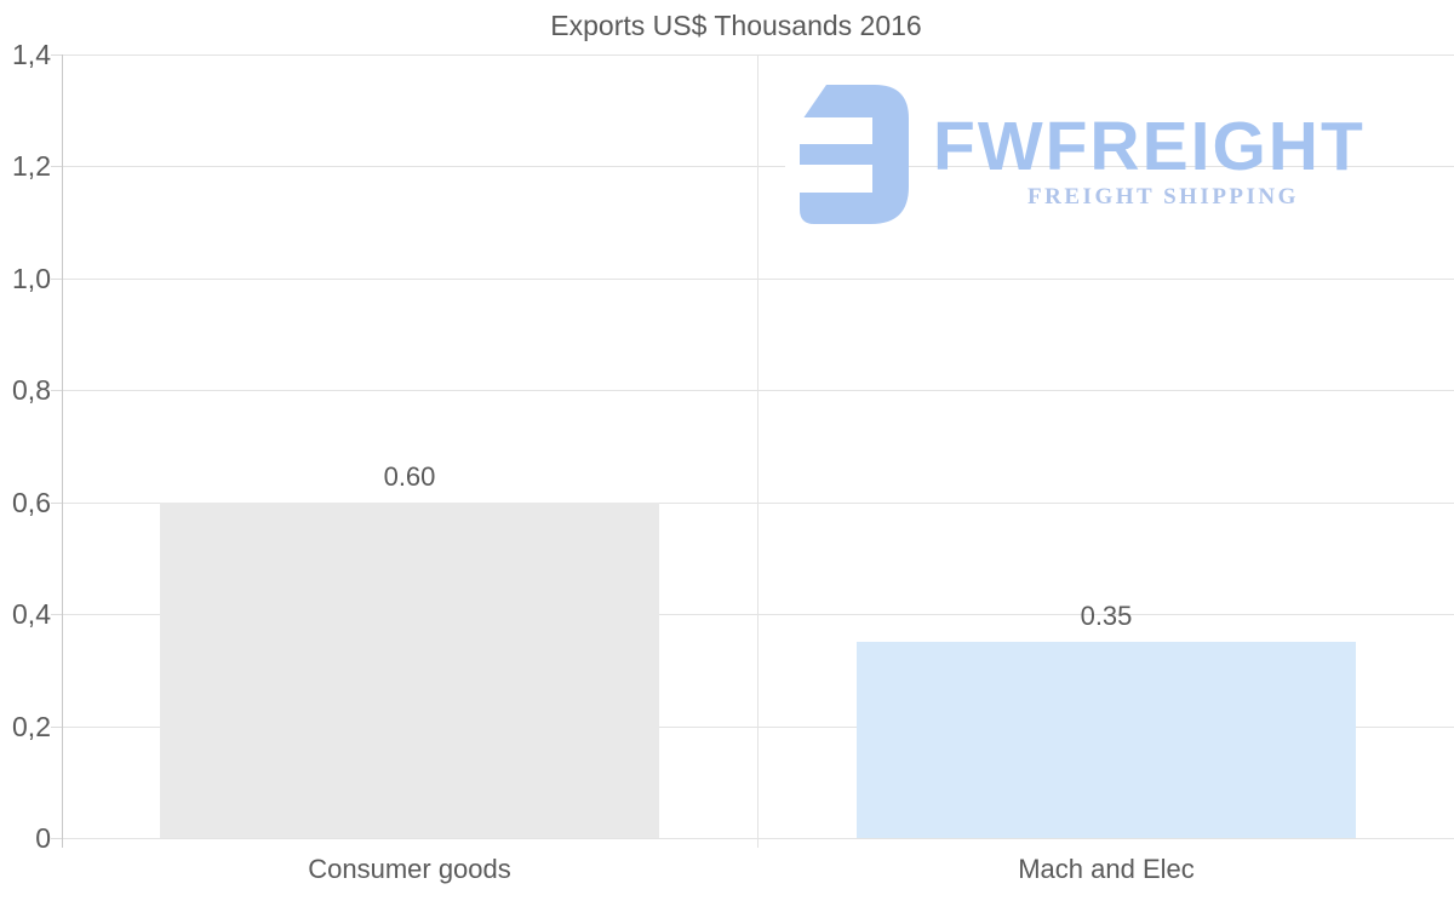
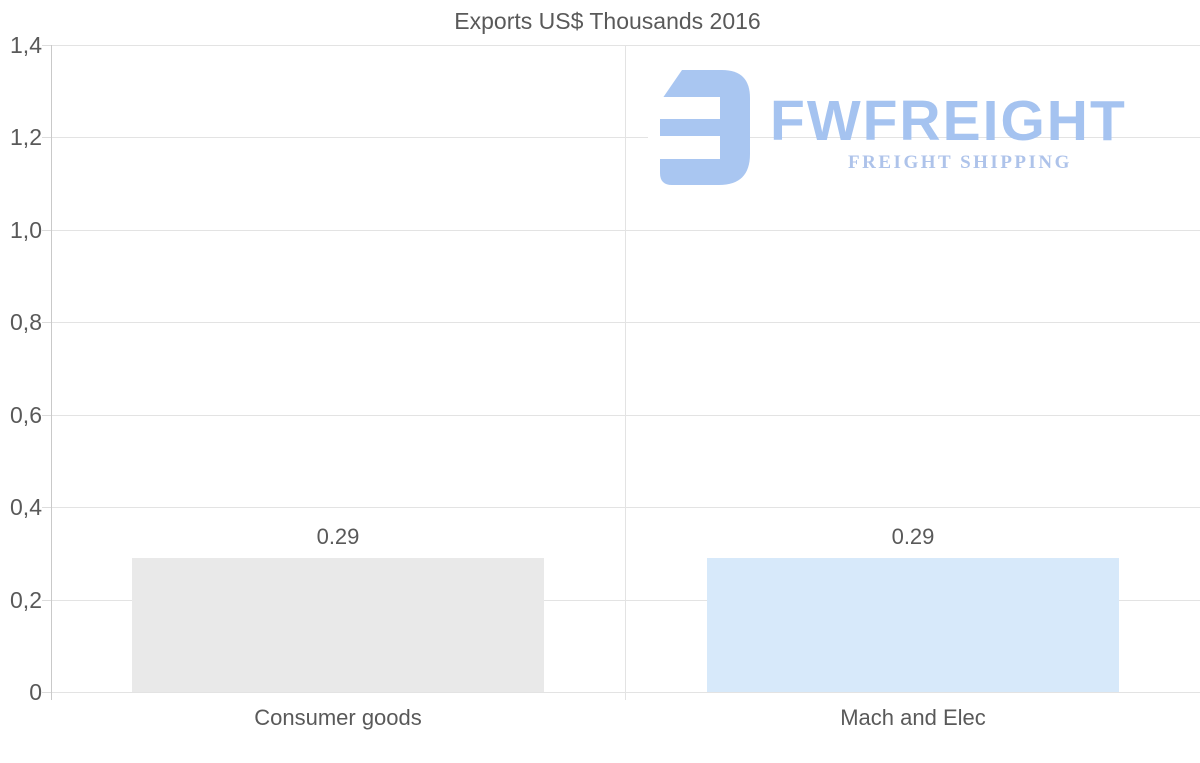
Consumer goods: 0.60 -> 0.29
Mach and Elec: 0.35 -> 0.29
